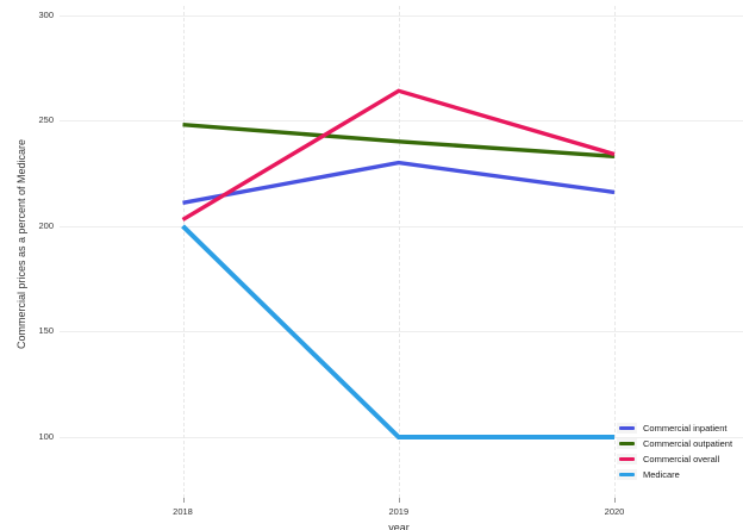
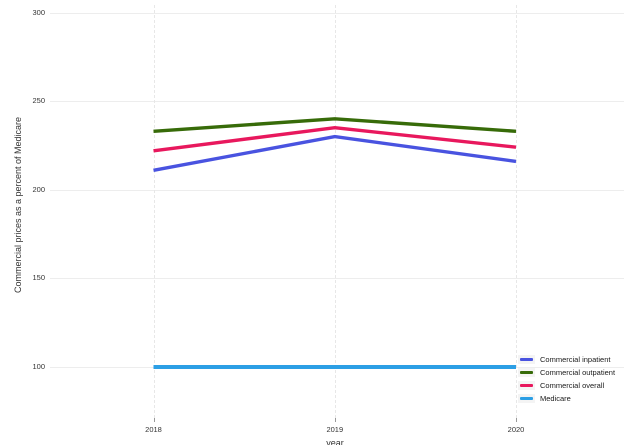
Commercial outpatient/2018: 248 -> 233
Commercial overall/2018: 203 -> 222
Medicare/2018: 200 -> 100
Commercial overall/2019: 264 -> 235
Commercial overall/2020: 234 -> 224
